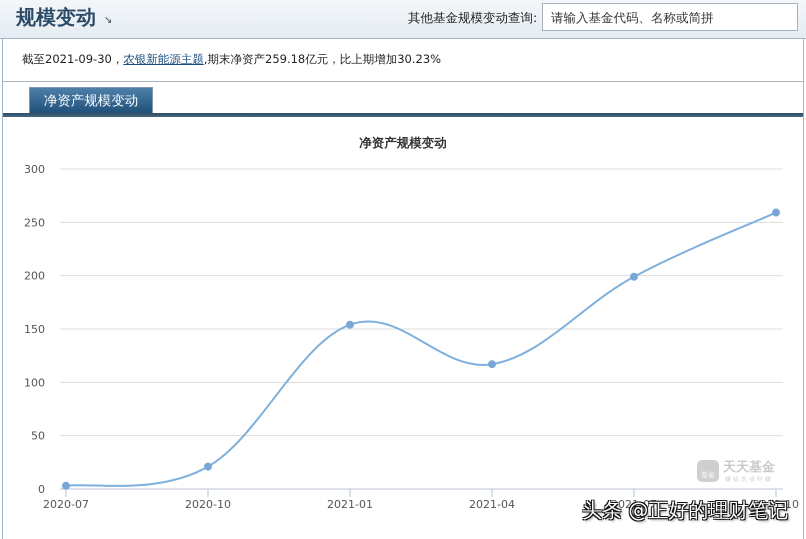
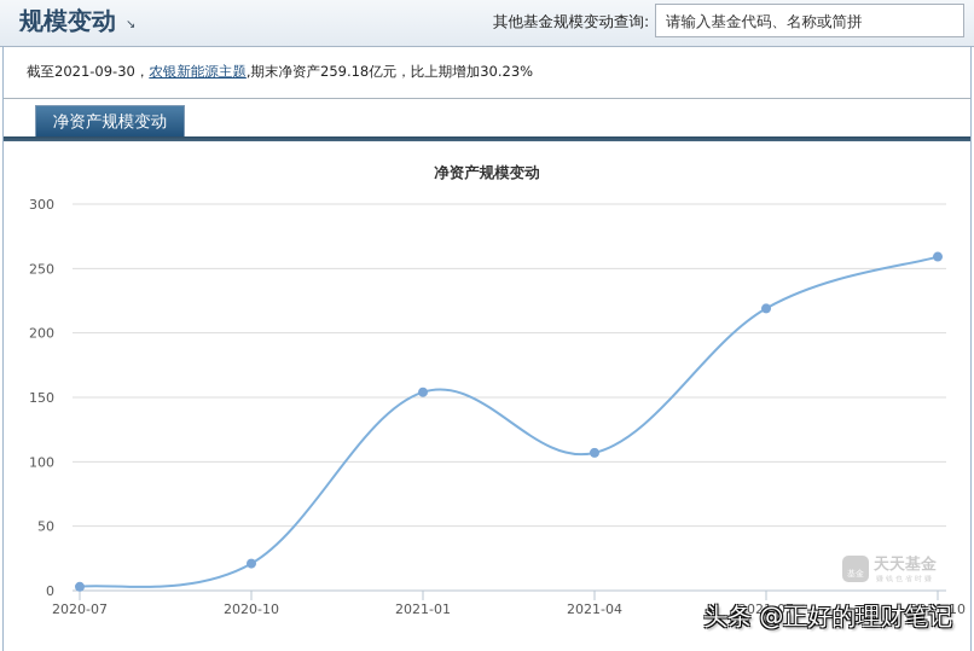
2021-04: 117 -> 107
2021-07: 199 -> 219
